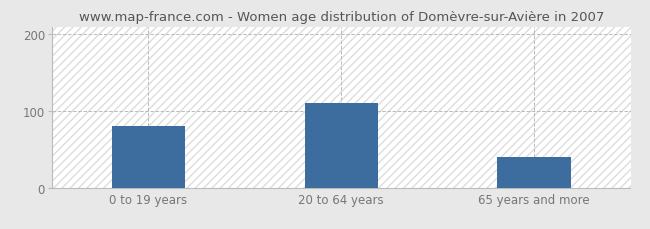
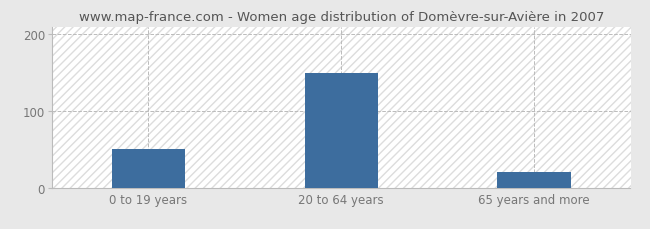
0 to 19 years: 80 -> 50
20 to 64 years: 110 -> 150
65 years and more: 40 -> 20
